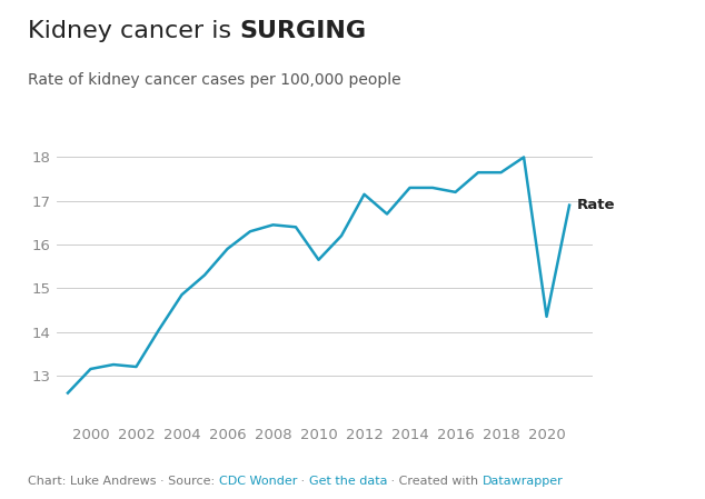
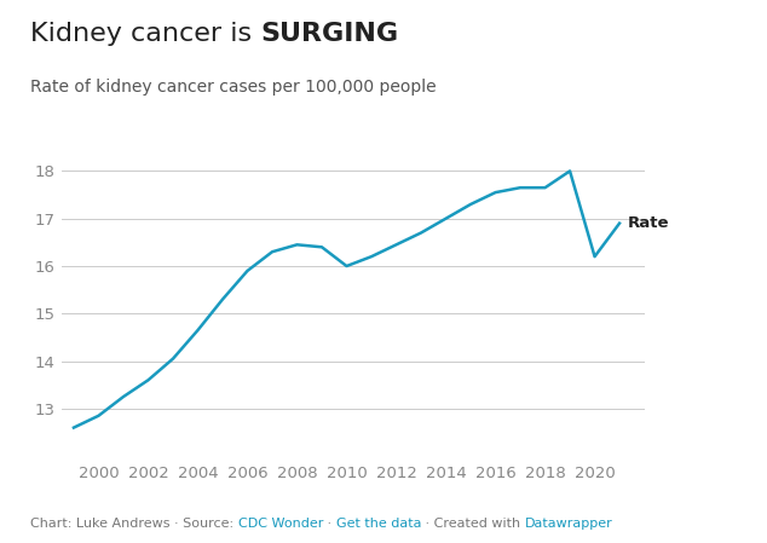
2000: 13.15 -> 12.85
2002: 13.20 -> 13.60
2004: 14.85 -> 14.65
2010: 15.65 -> 16.00
2012: 17.15 -> 16.45
2014: 17.30 -> 17.00
2016: 17.20 -> 17.55
2020: 14.35 -> 16.20
